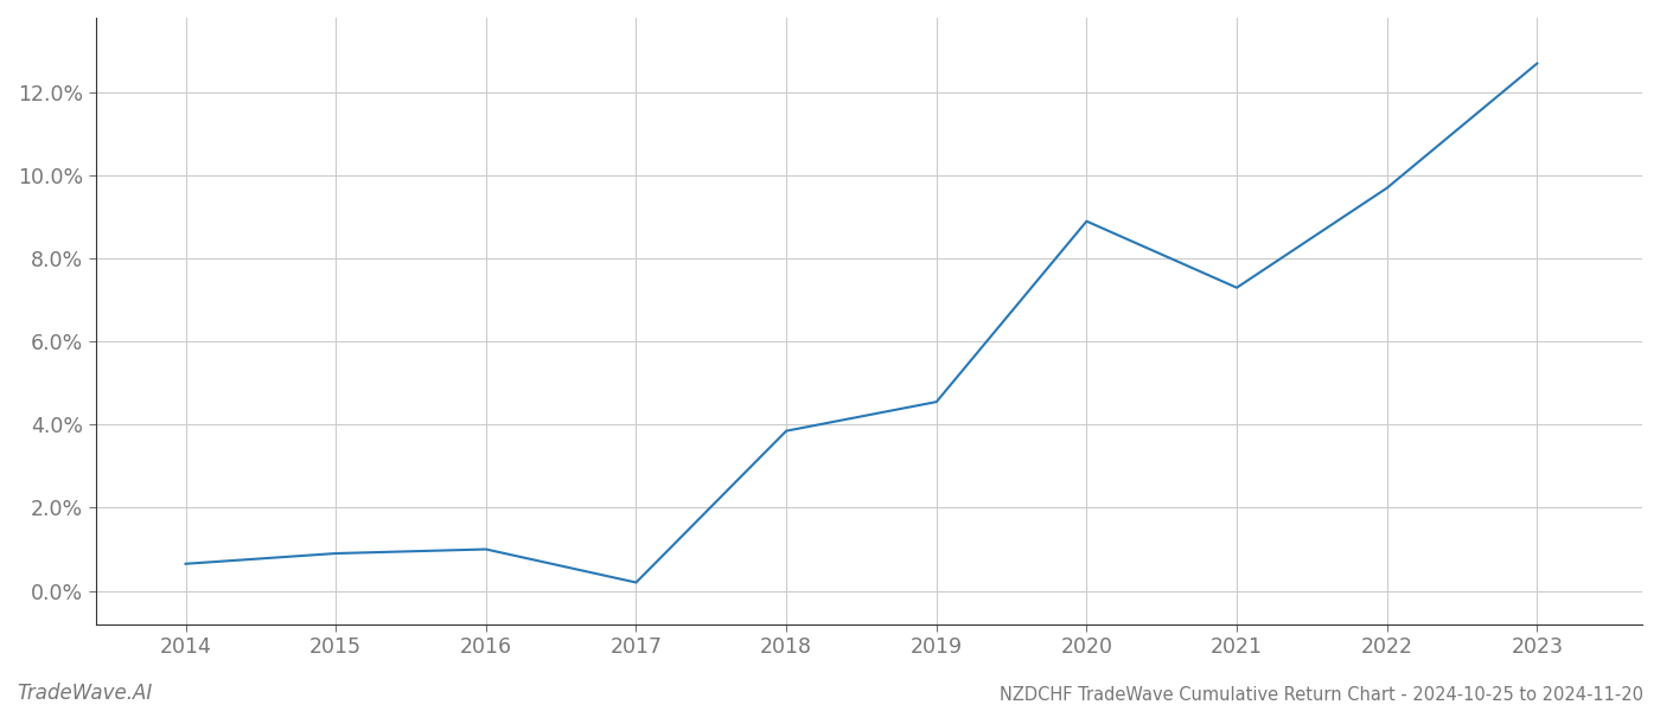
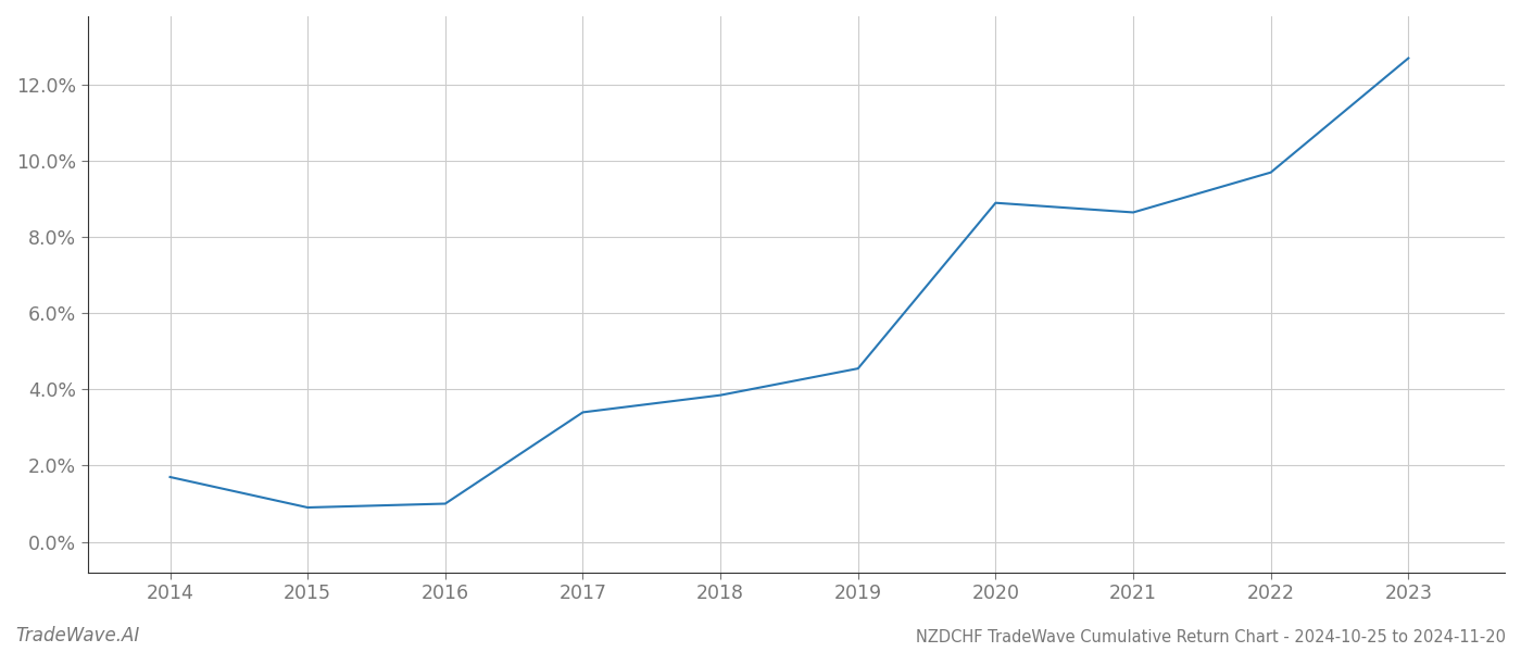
2014: 0.65% -> 1.70%
2017: 0.20% -> 3.40%
2021: 7.30% -> 8.65%
